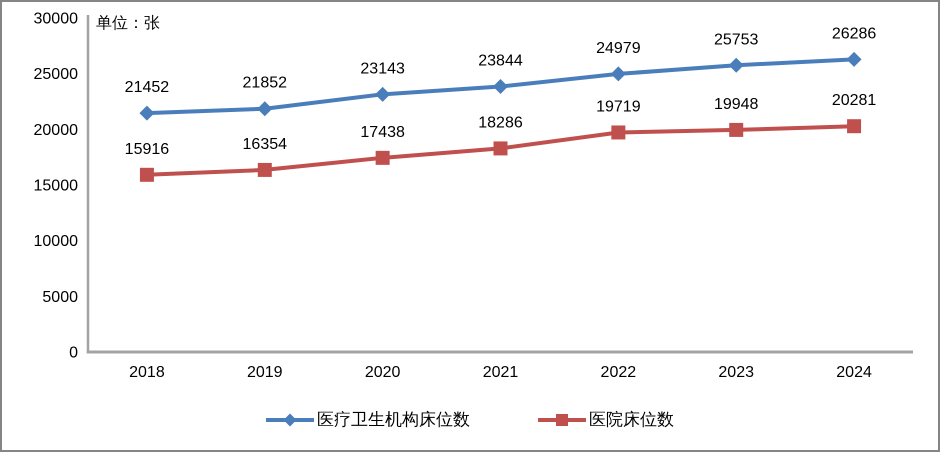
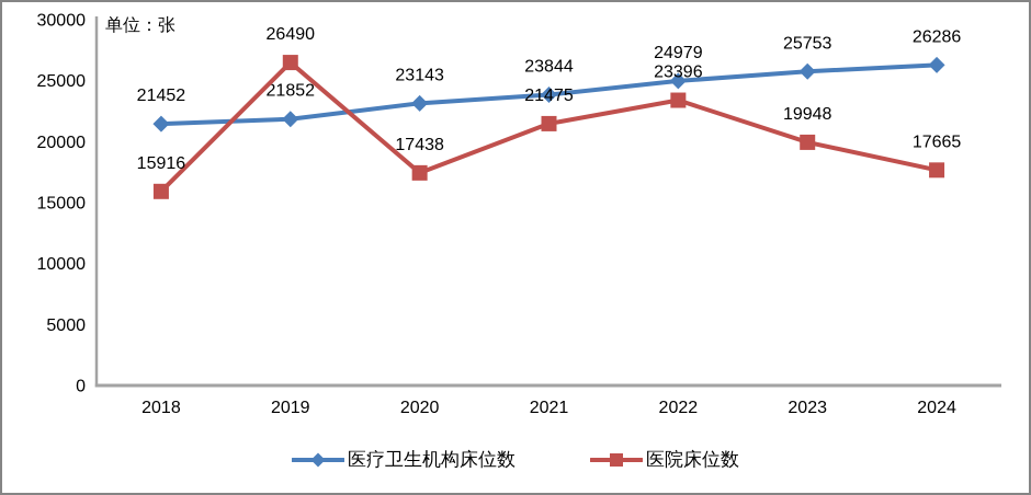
医院床位数/2019: 16354 -> 26490
医院床位数/2021: 18286 -> 21475
医院床位数/2022: 19719 -> 23396
医院床位数/2024: 20281 -> 17665
